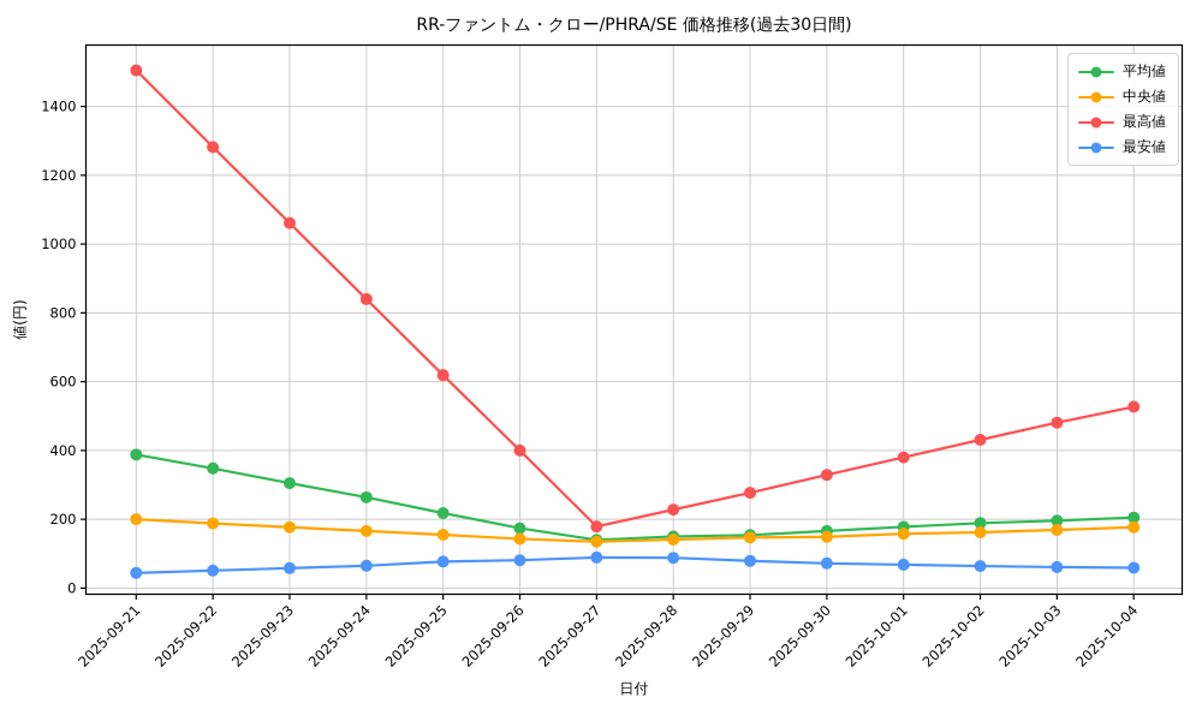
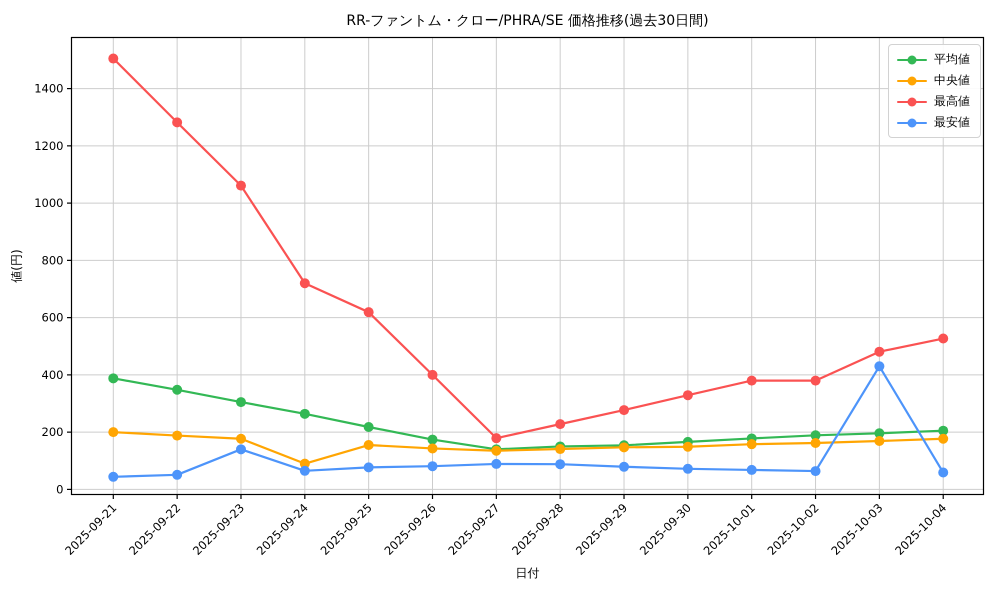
最安値/2025-09-23: 60 -> 140
中央値/2025-09-24: 170 -> 90
最高値/2025-09-24: 840 -> 720
最高値/2025-10-02: 430 -> 380
最安値/2025-10-03: 60 -> 430
